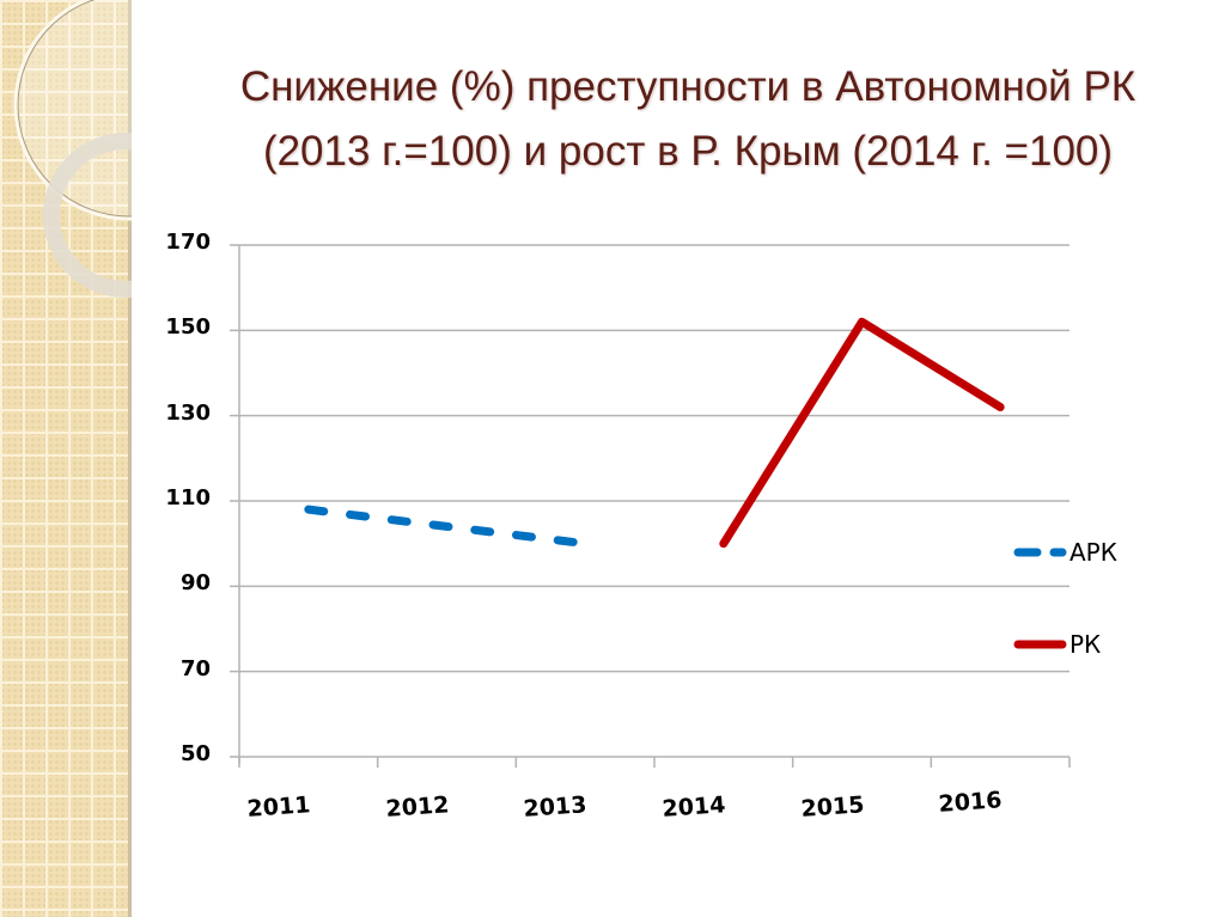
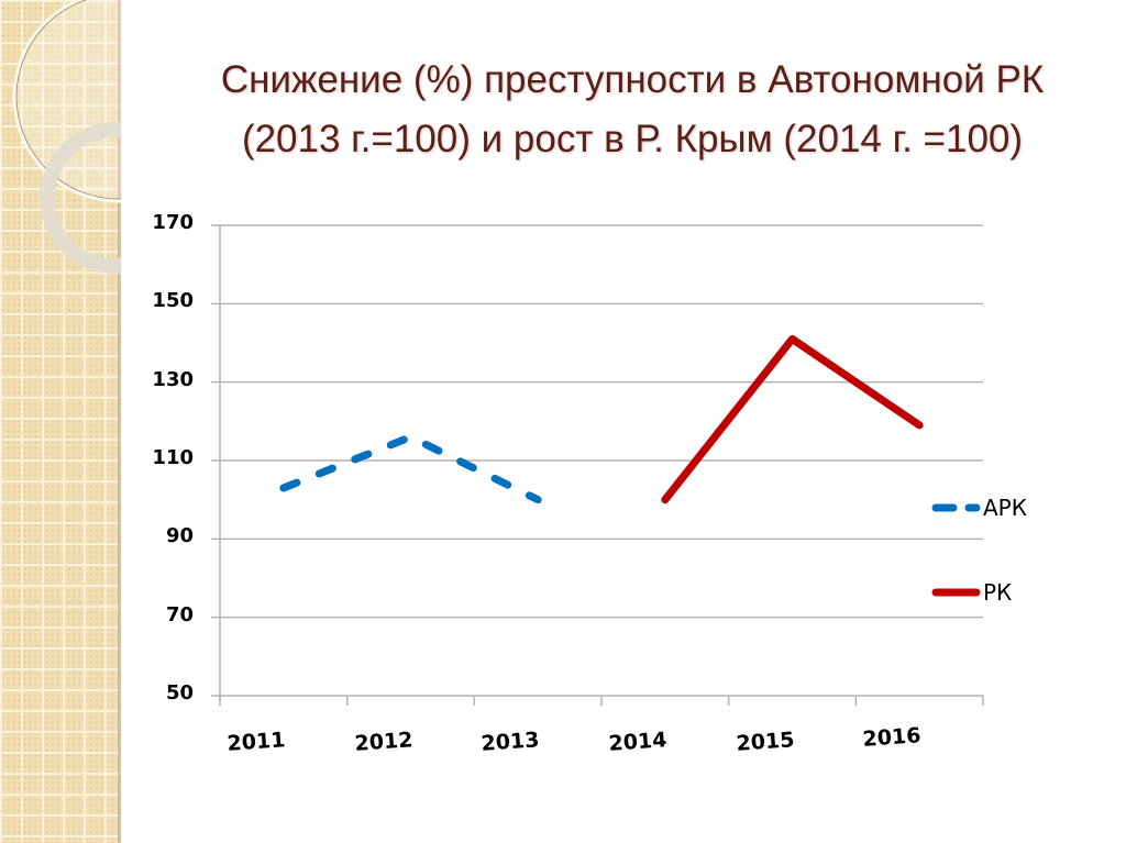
АРК/2011: 108 -> 103
АРК/2012: 104 -> 116
РК/2015: 152 -> 141
РК/2016: 132 -> 119
